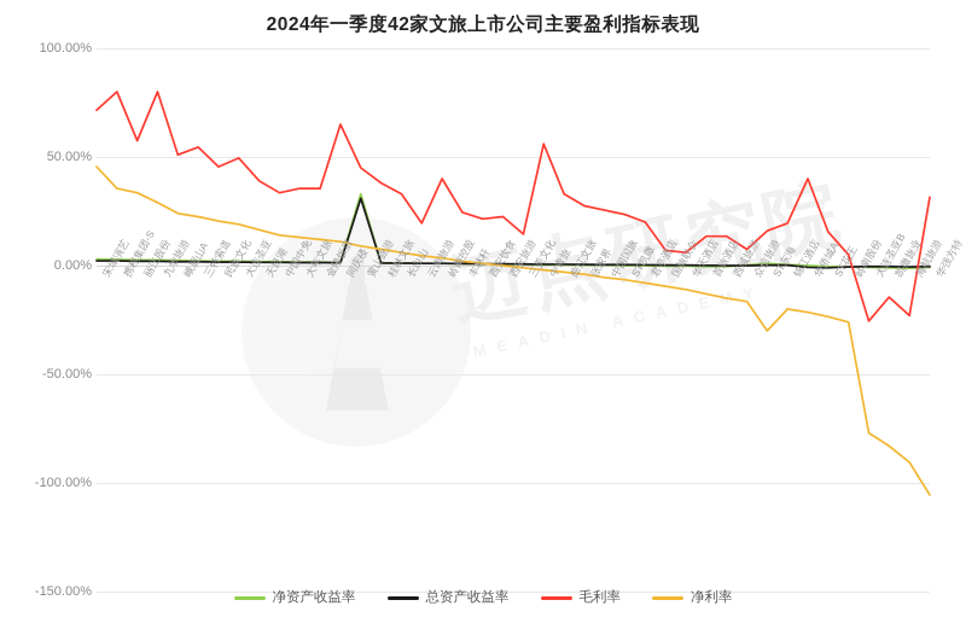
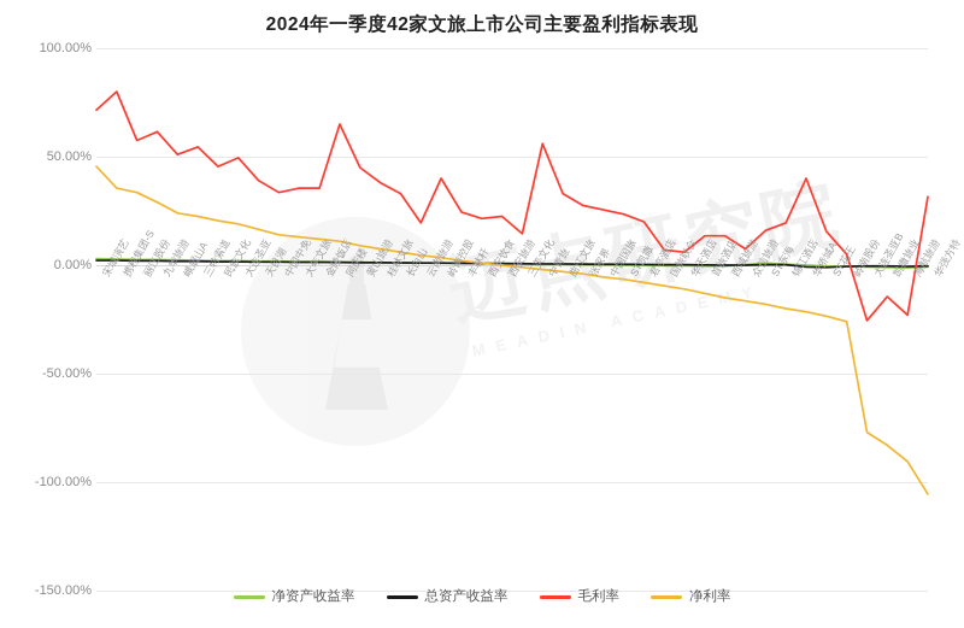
毛利率/九华旅游: 80% -> 61%
净资产收益率/黄山旅游: 33% -> 1%
总资产收益率/黄山旅游: 31% -> 1%
净利率/ST东海: -30% -> -18%
